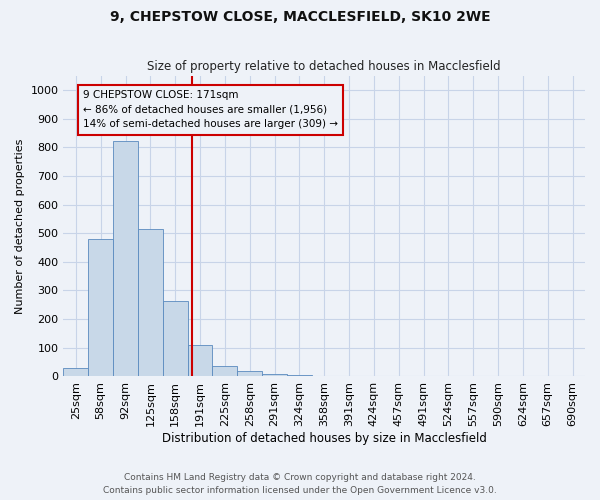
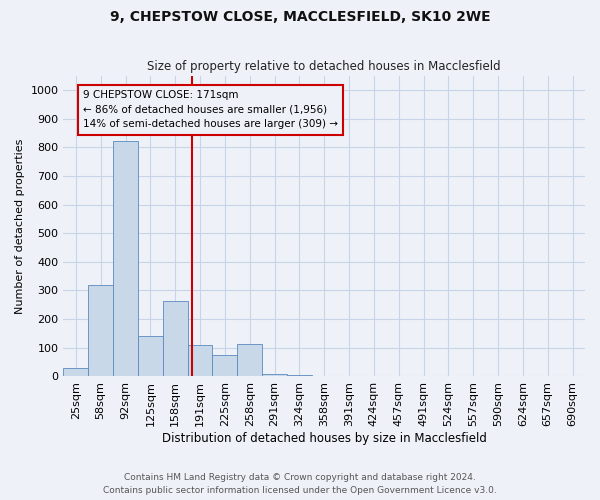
58sqm: 480 -> 320
125sqm: 515 -> 140
225sqm: 38 -> 75
258sqm: 20 -> 115
